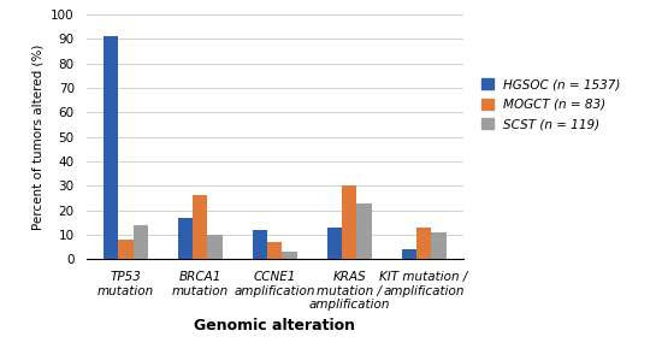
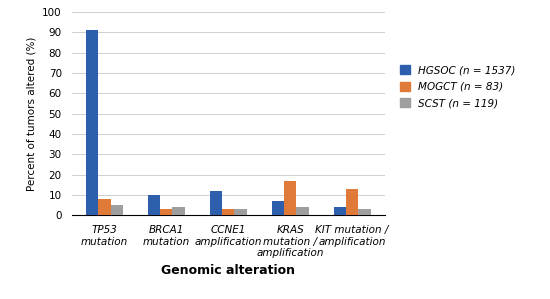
SCST (n = 119)/TP53 mutation: 14 -> 5
HGSOC (n = 1537)/BRCA1 mutation: 17 -> 10
MOGCT (n = 83)/BRCA1 mutation: 26 -> 3
SCST (n = 119)/BRCA1 mutation: 10 -> 4
MOGCT (n = 83)/CCNE1 amplification: 7 -> 3
HGSOC (n = 1537)/KRAS mutation / amplification: 13 -> 7
MOGCT (n = 83)/KRAS mutation / amplification: 30 -> 17
SCST (n = 119)/KRAS mutation / amplification: 23 -> 4
SCST (n = 119)/KIT mutation / amplification: 11 -> 3
